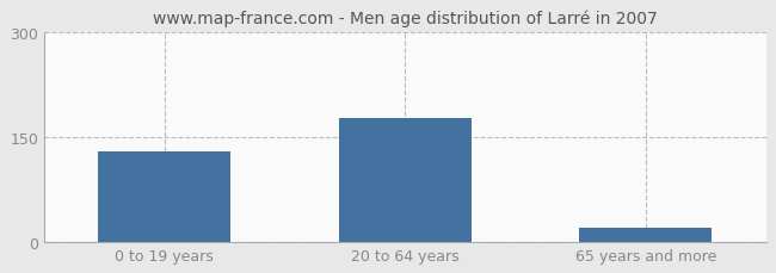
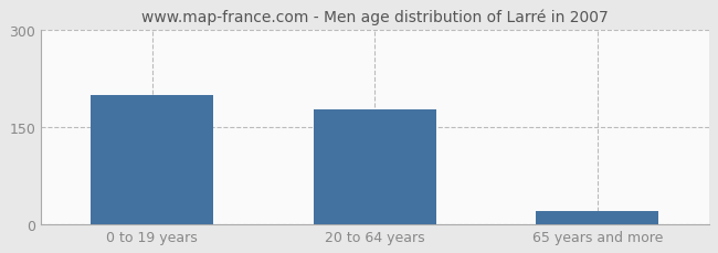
0 to 19 years: 130 -> 200
